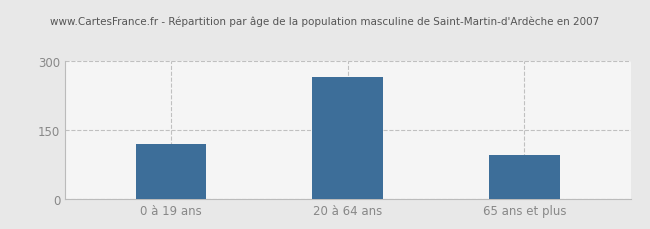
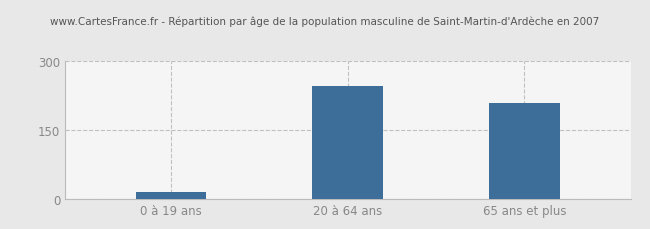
0 à 19 ans: 120 -> 15
20 à 64 ans: 265 -> 245
65 ans et plus: 95 -> 210
